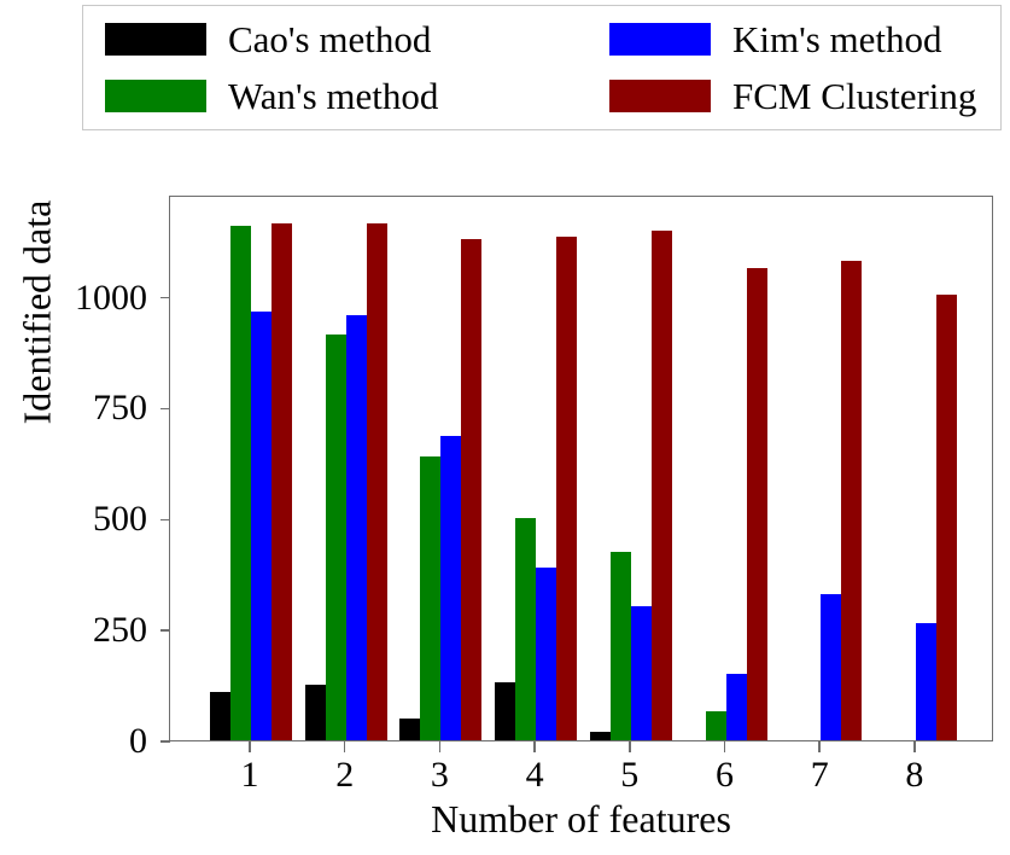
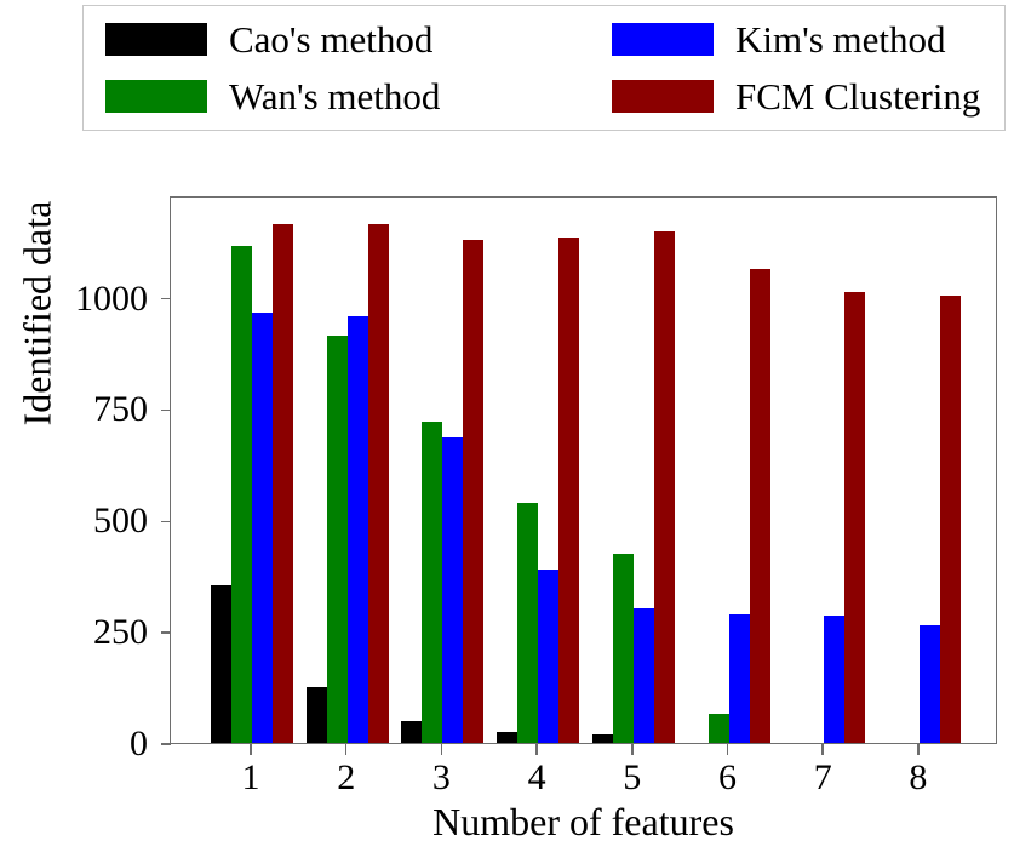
Cao's method/1: 110 -> 360
Wan's method/1: 1160 -> 1120
Wan's method/3: 640 -> 720
Cao's method/4: 130 -> 20
Wan's method/4: 500 -> 540
Kim's method/6: 150 -> 290
Kim's method/7: 330 -> 290
FCM Clustering/7: 1080 -> 1010
